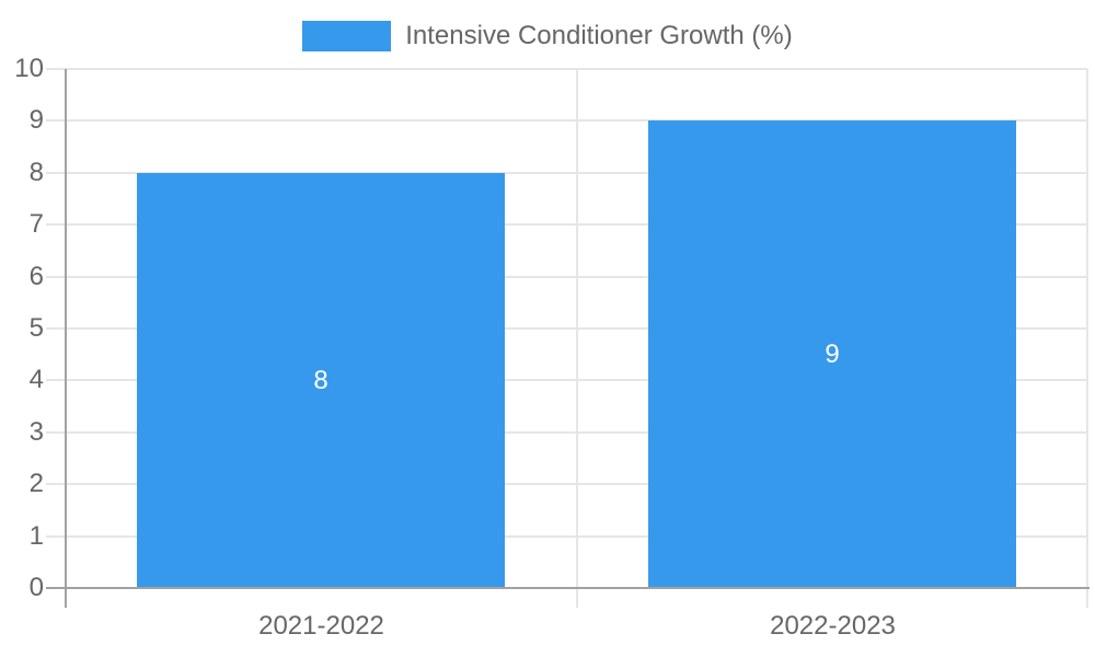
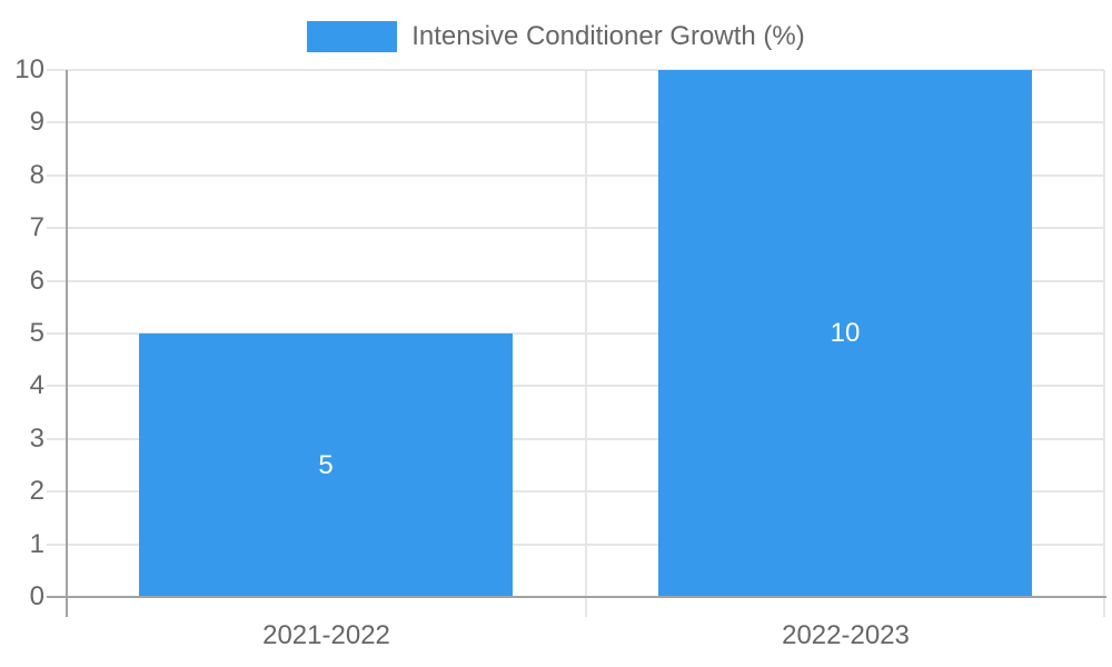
2021-2022: 8 -> 5
2022-2023: 9 -> 10
